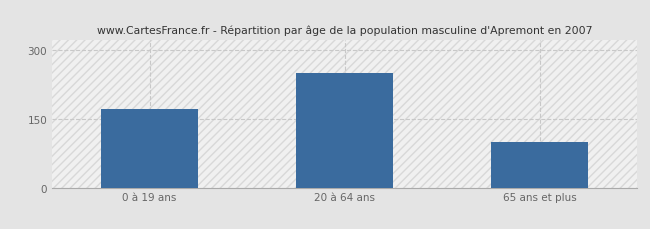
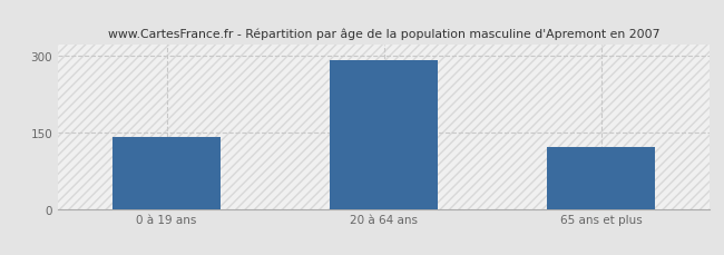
0 à 19 ans: 170 -> 140
20 à 64 ans: 250 -> 290
65 ans et plus: 100 -> 120
